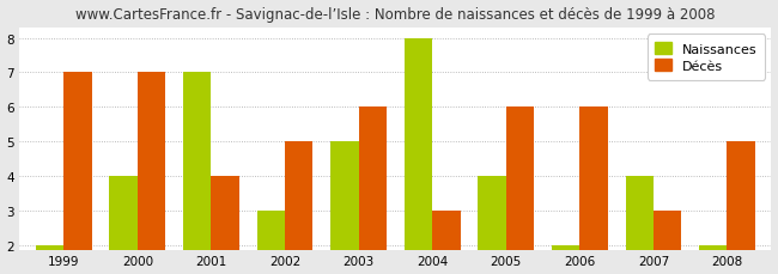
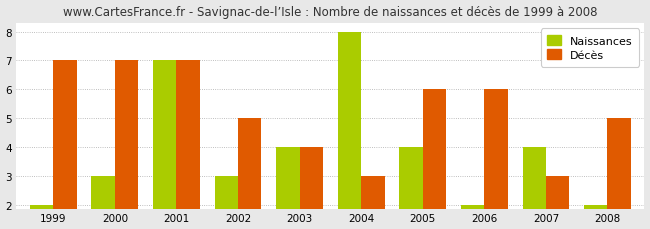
Naissances/2000: 4 -> 3
Décès/2001: 4 -> 7
Naissances/2003: 5 -> 4
Décès/2003: 6 -> 4
